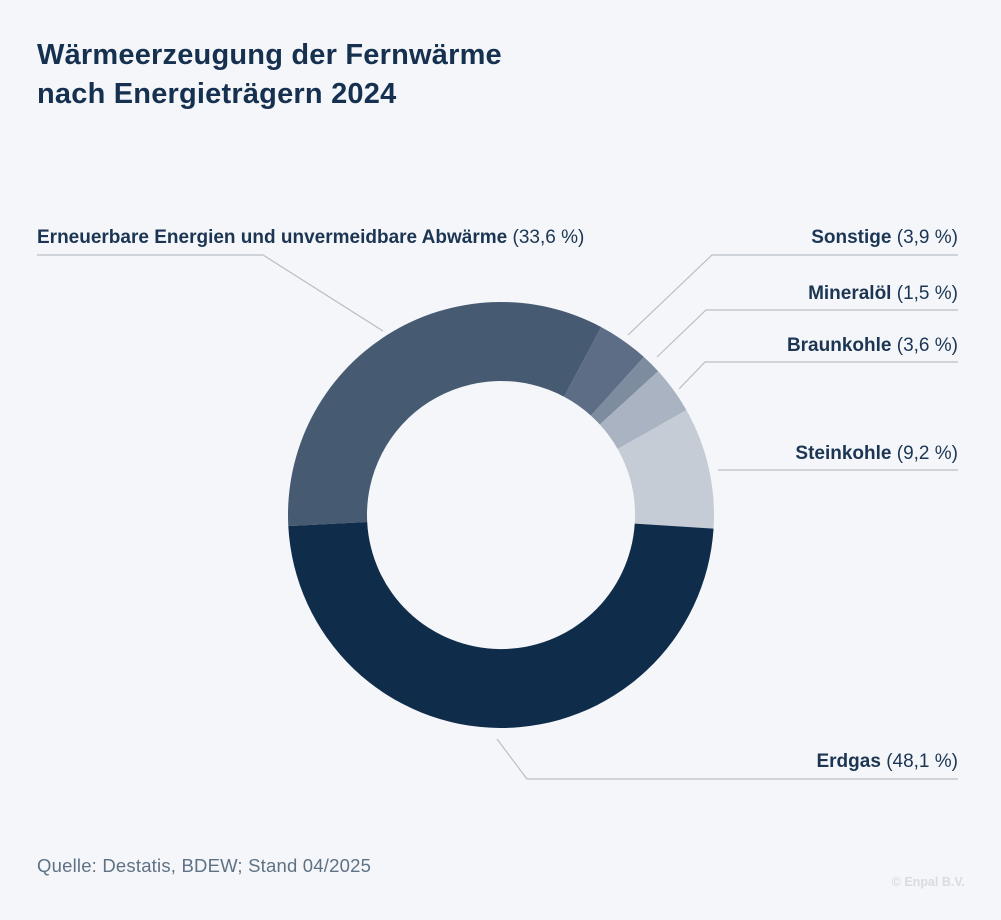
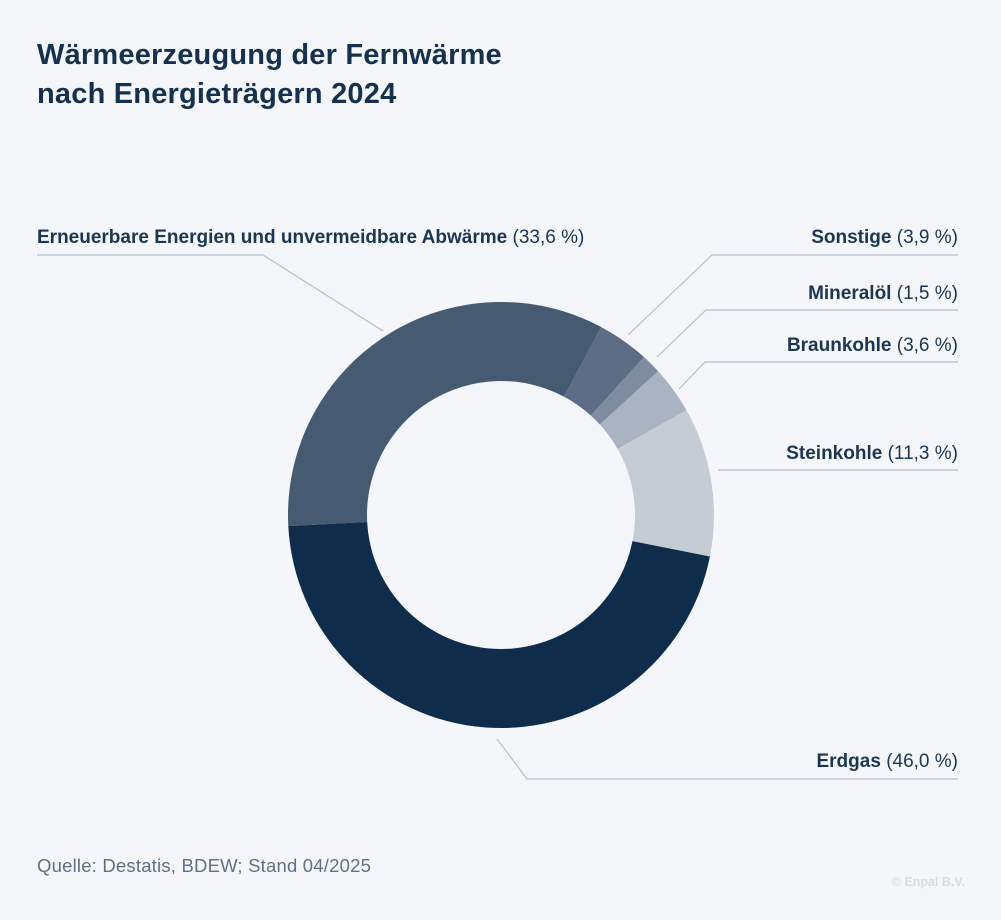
Steinkohle: 9,2 -> 11,3
Erdgas: 48,1 -> 46,0
